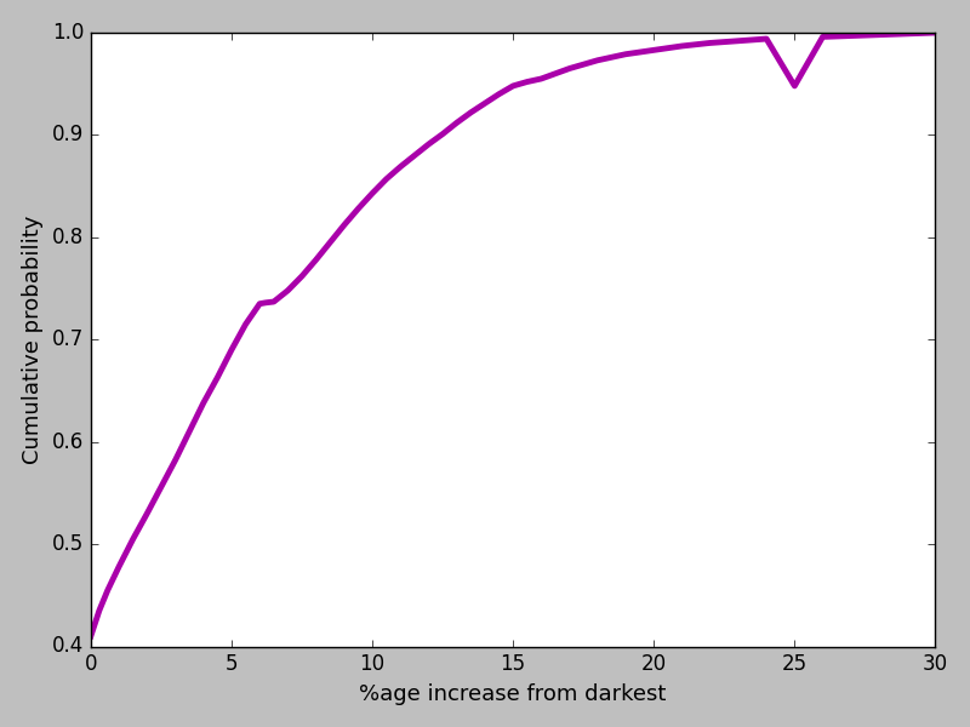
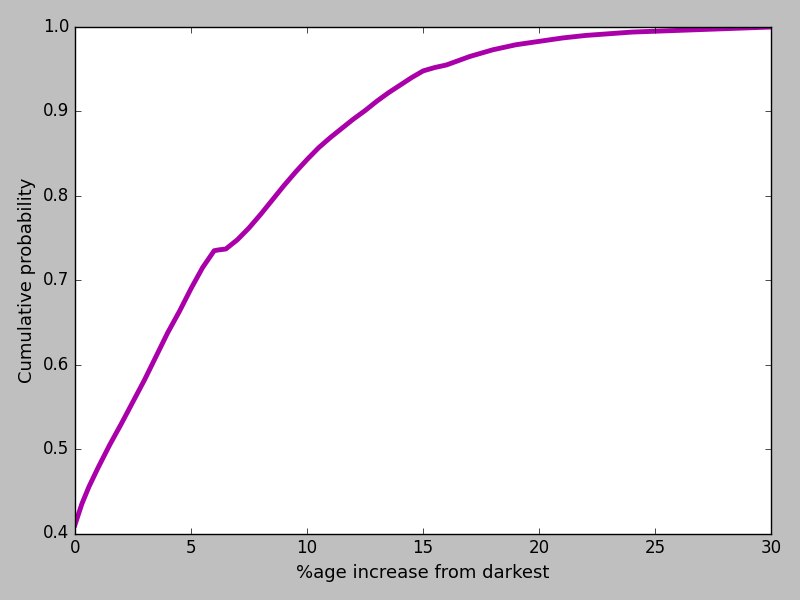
25: 0.948 -> 0.995
